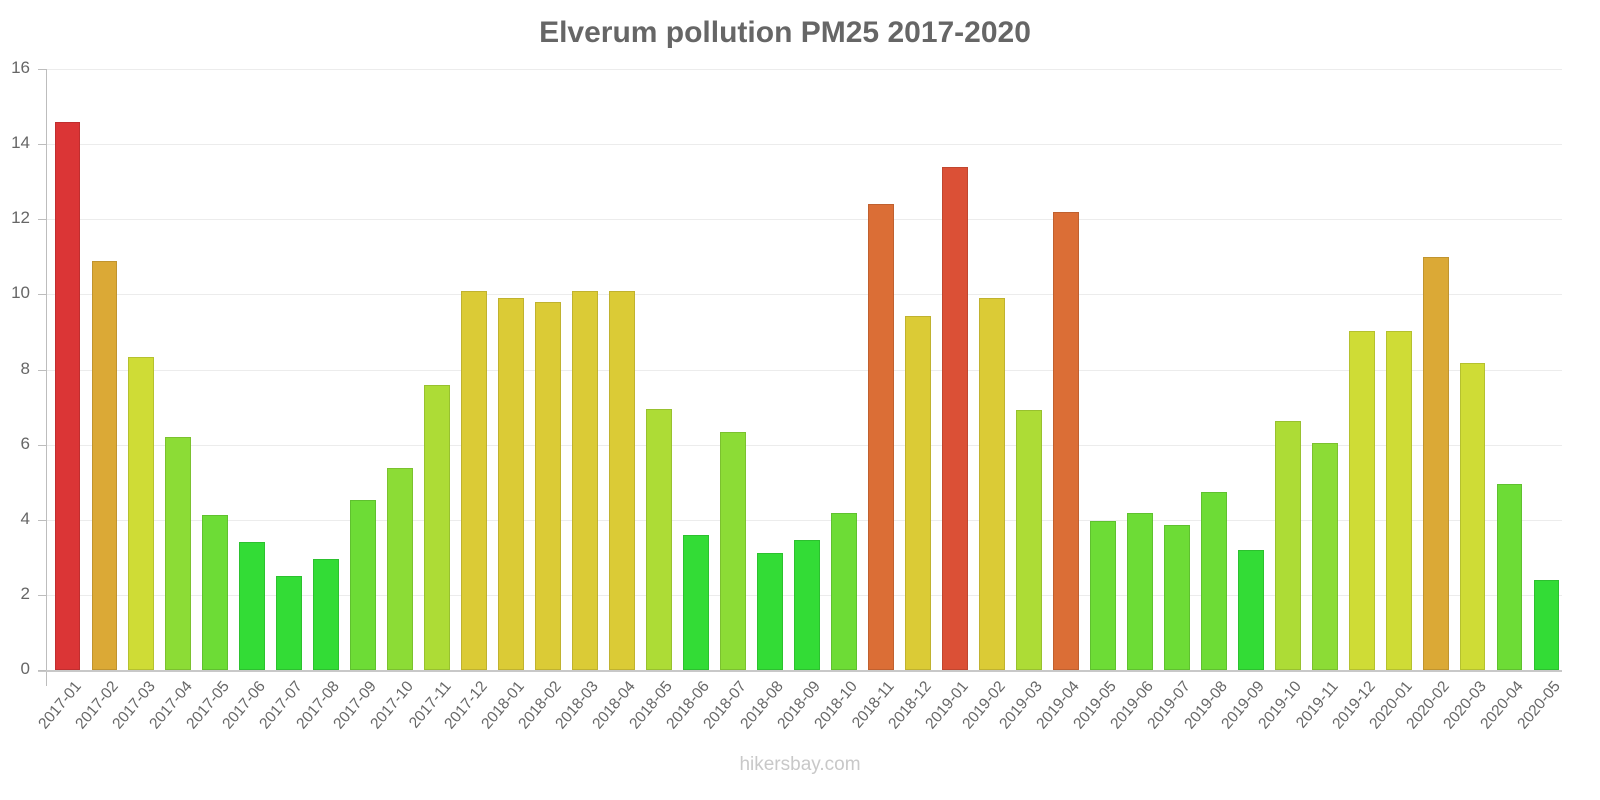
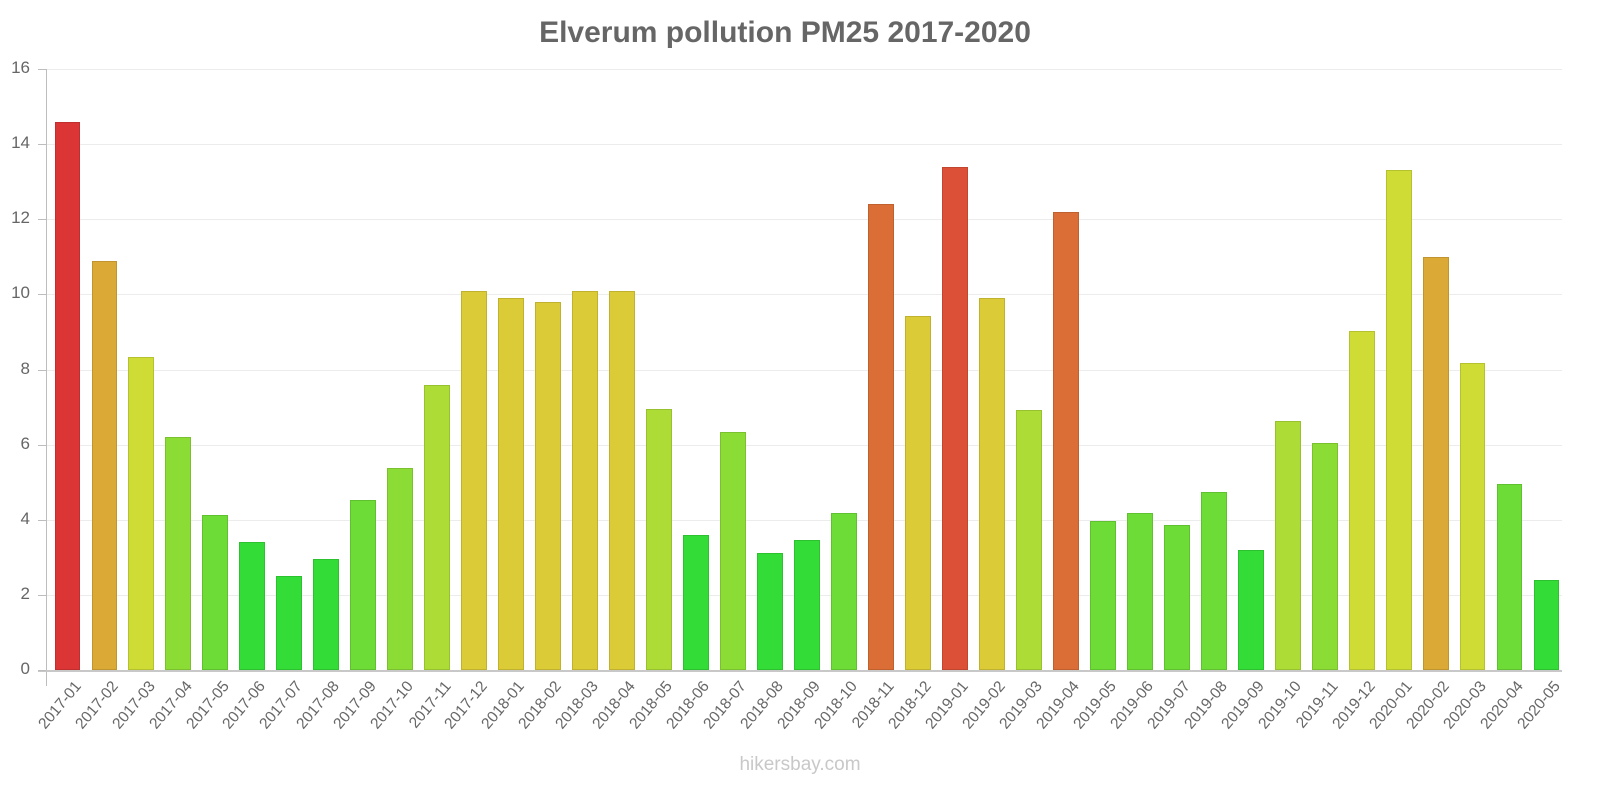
2020-01: 9.0 -> 13.3
